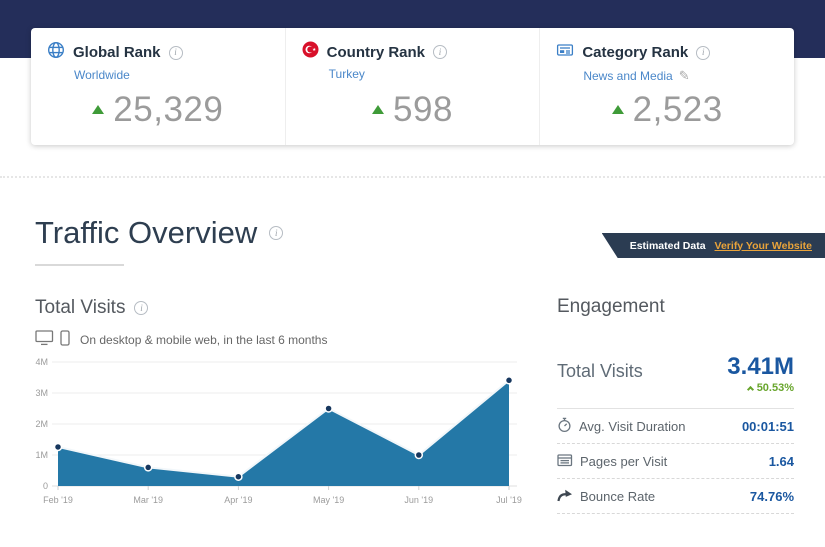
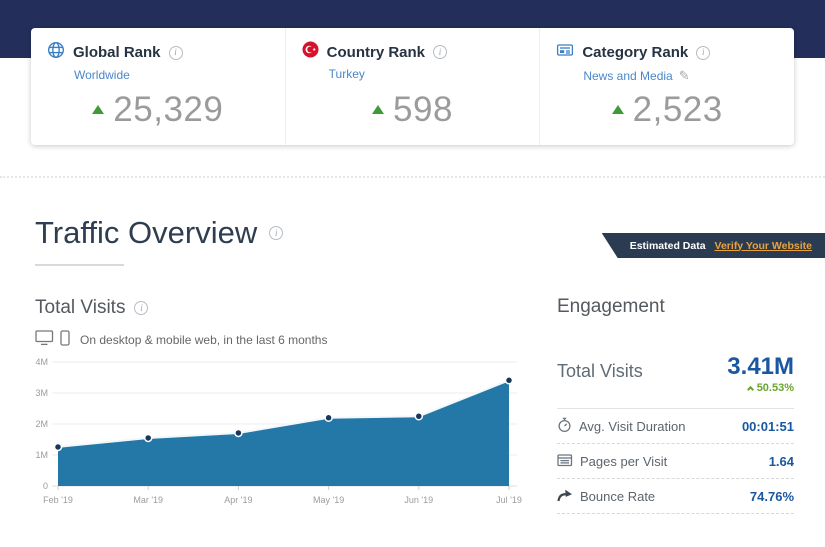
Mar '19: 0.6M -> 1.6M
Apr '19: 0.3M -> 1.7M
May '19: 2.5M -> 2.2M
Jun '19: 1.0M -> 2.2M
